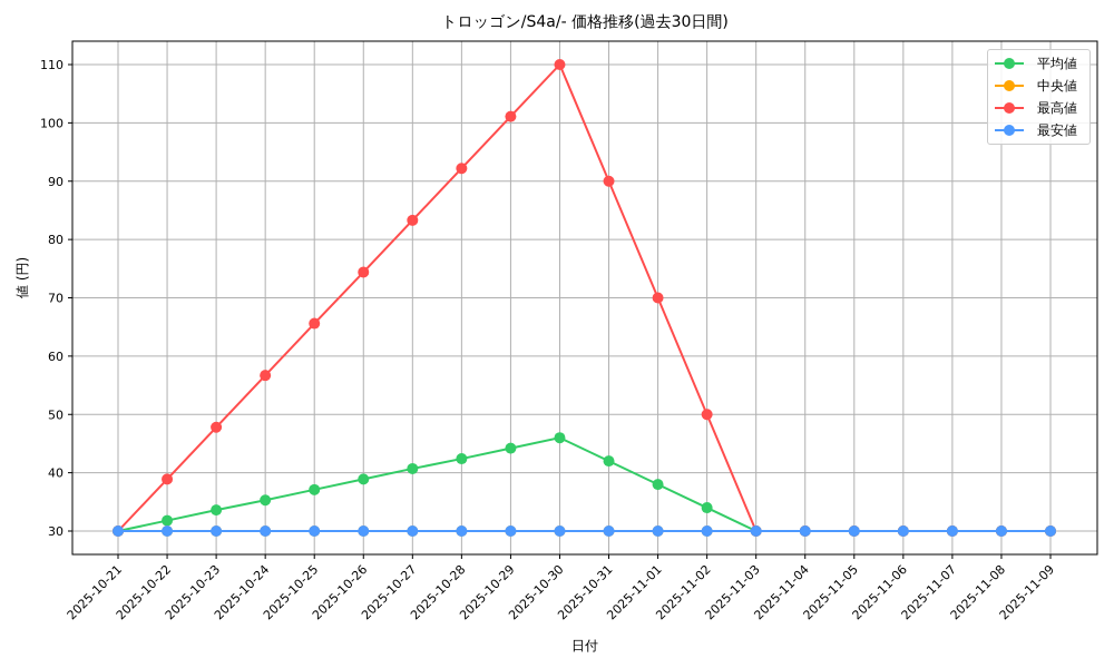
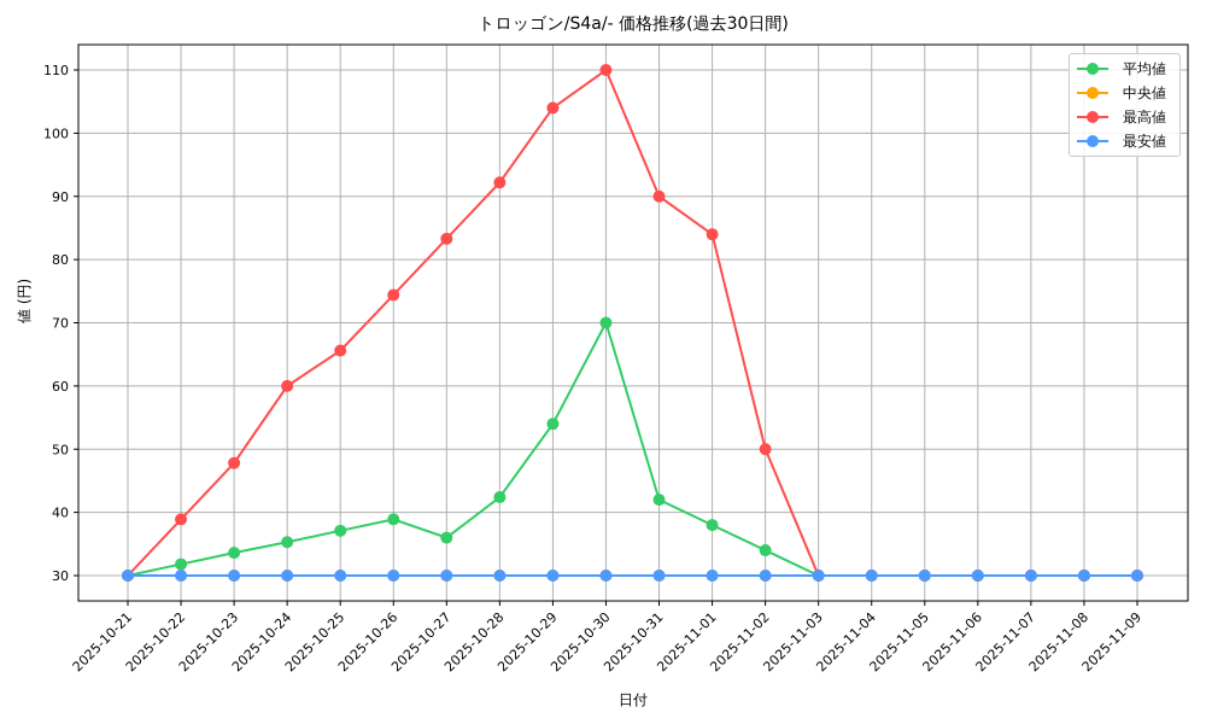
最高値/2025-10-24: 57 -> 60
平均値/2025-10-27: 41 -> 36
平均値/2025-10-29: 44 -> 54
最高値/2025-10-29: 101 -> 104
平均値/2025-10-30: 46 -> 70
最高値/2025-11-01: 70 -> 84
